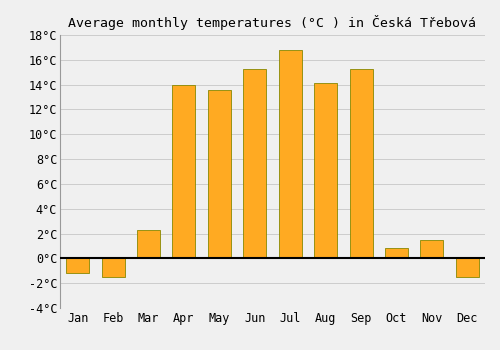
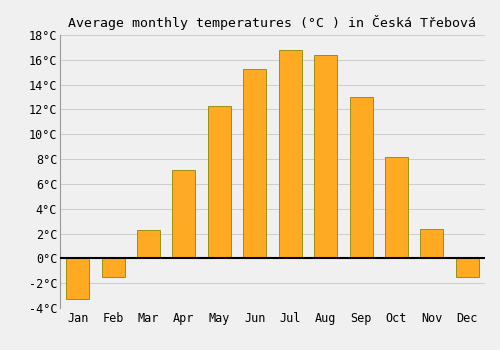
Jan: -1.2°C -> -3.3°C
Apr: 14.0°C -> 7.1°C
May: 13.6°C -> 12.3°C
Aug: 14.1°C -> 16.4°C
Sep: 15.3°C -> 13.0°C
Oct: 0.8°C -> 8.2°C
Nov: 1.5°C -> 2.4°C
